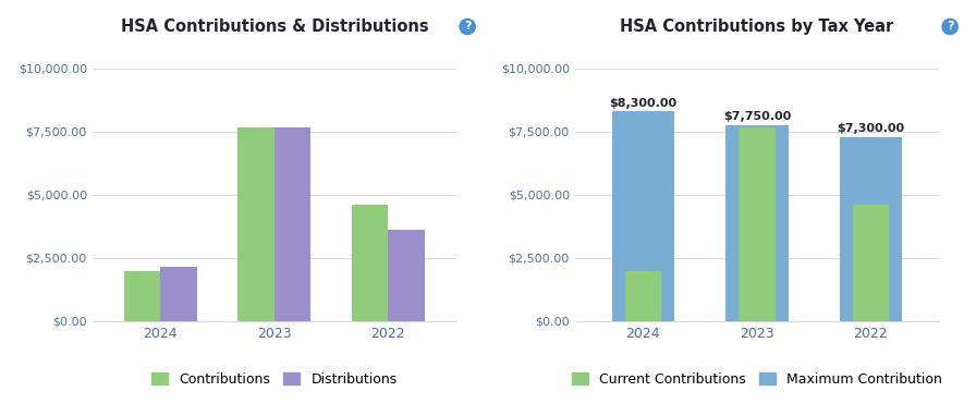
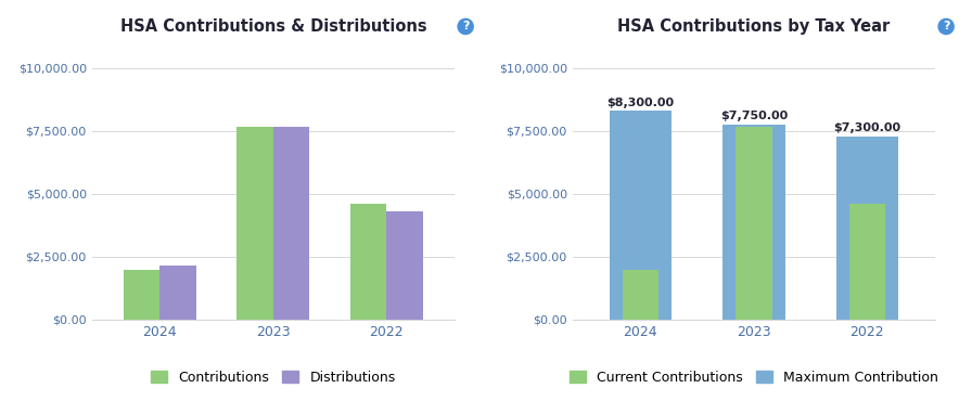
HSA Contributions & Distributions/Distributions/2022: $3,600 -> $4,300
